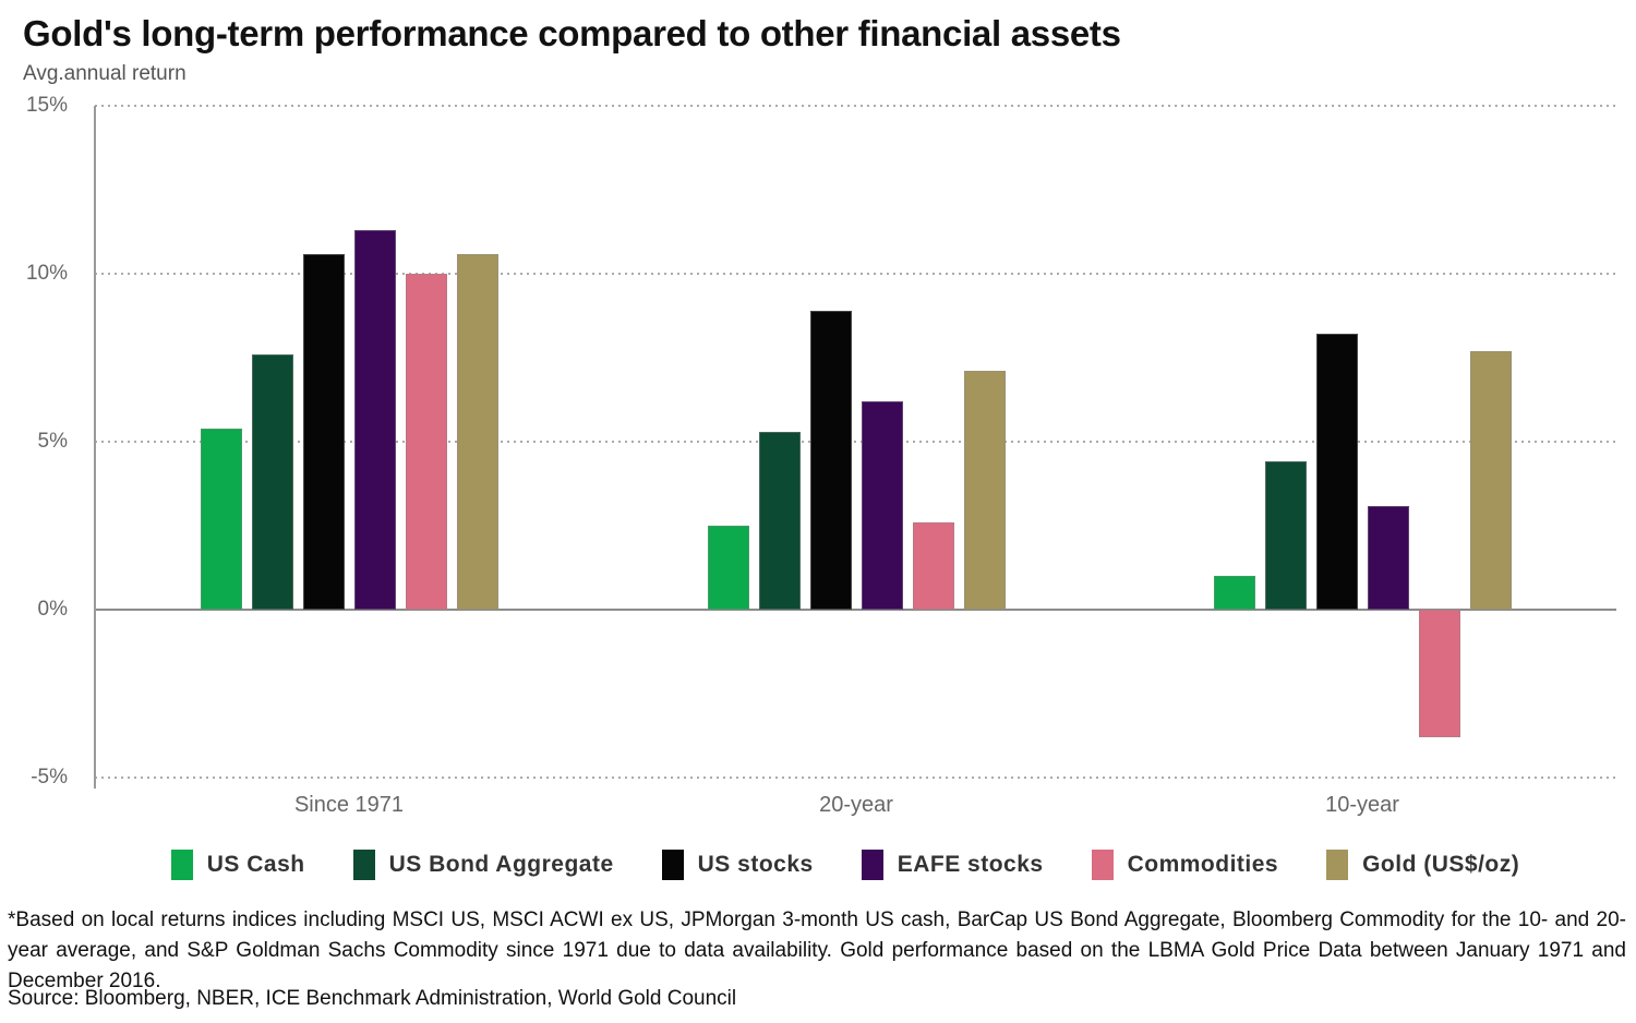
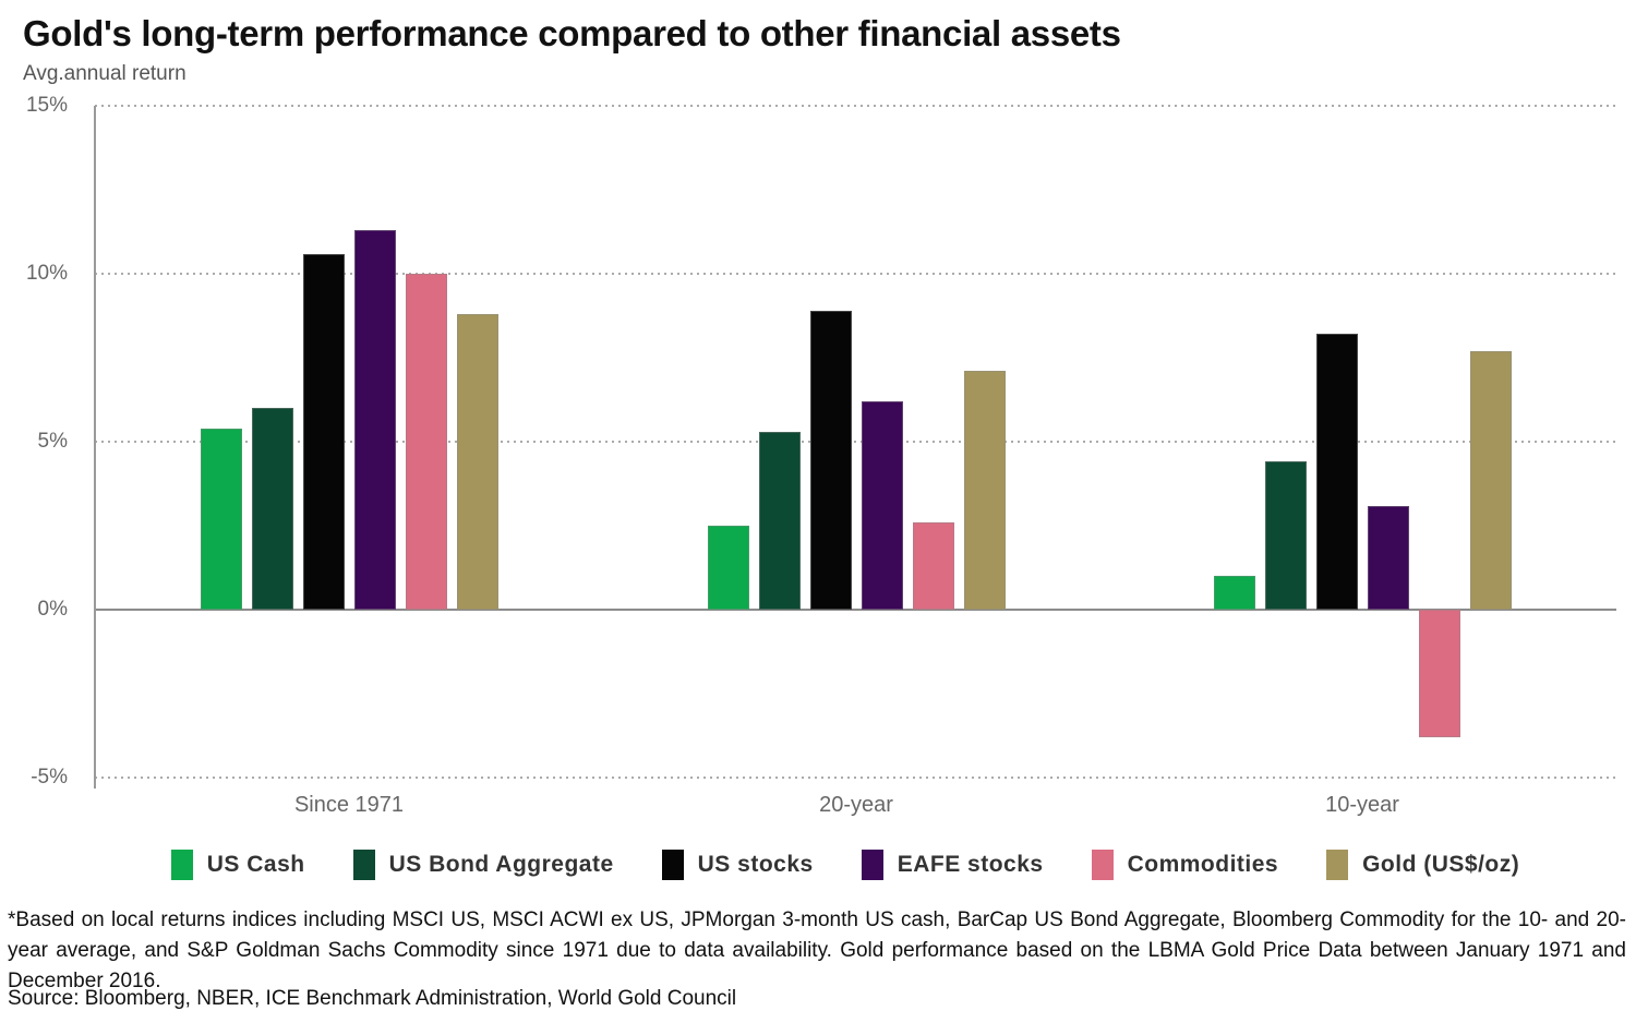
US Bond Aggregate/Since 1971: 7.6% -> 6.0%
Gold (US$/oz)/Since 1971: 10.6% -> 8.8%
